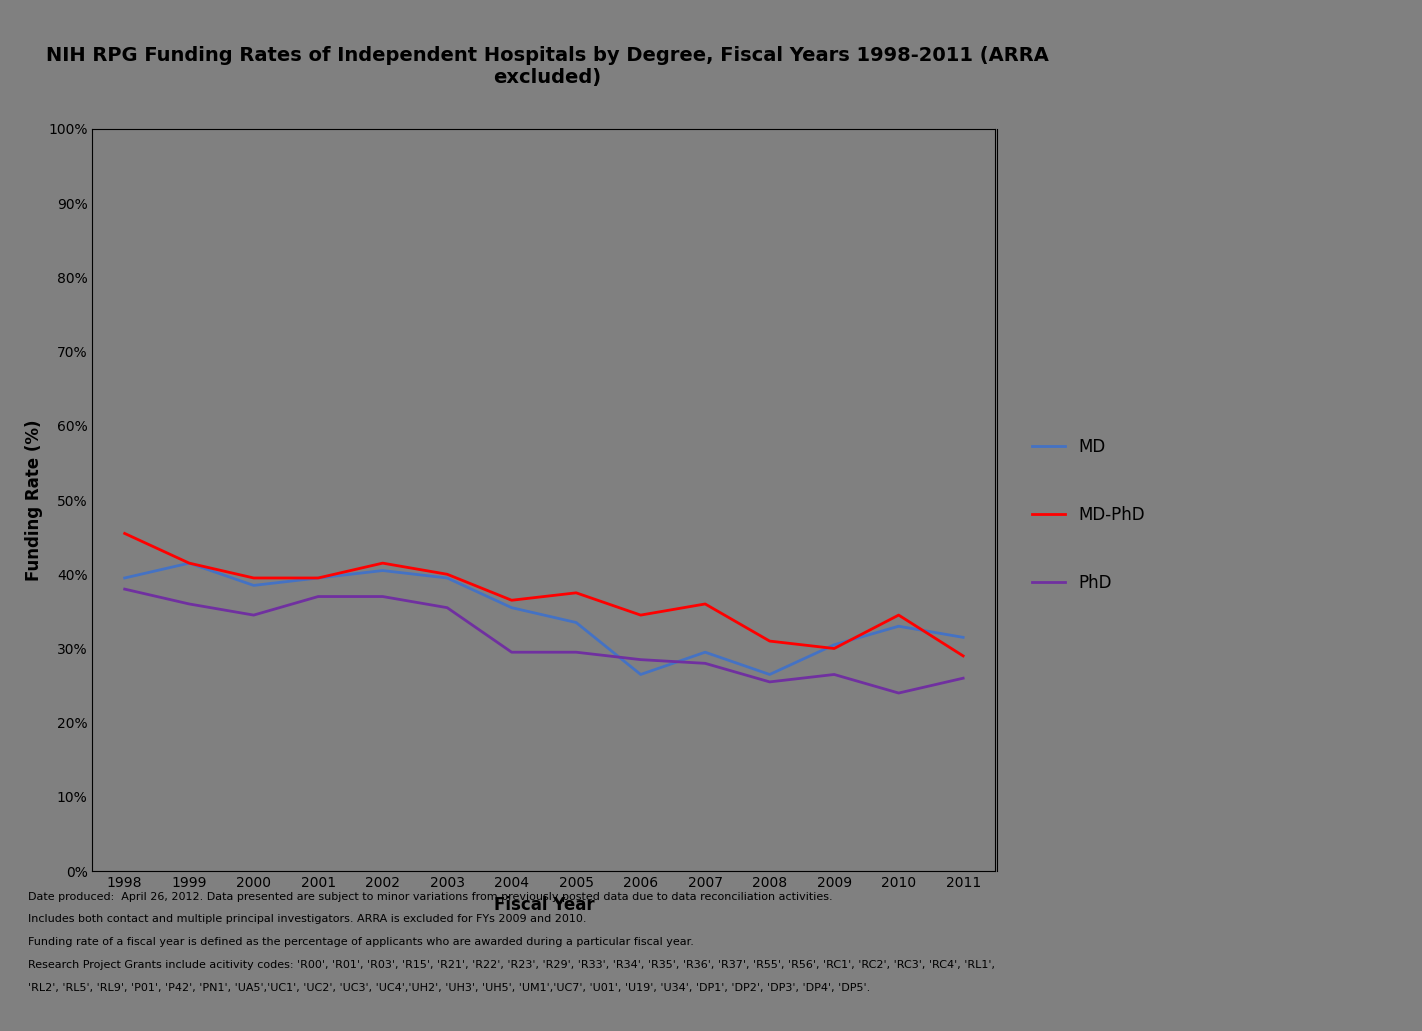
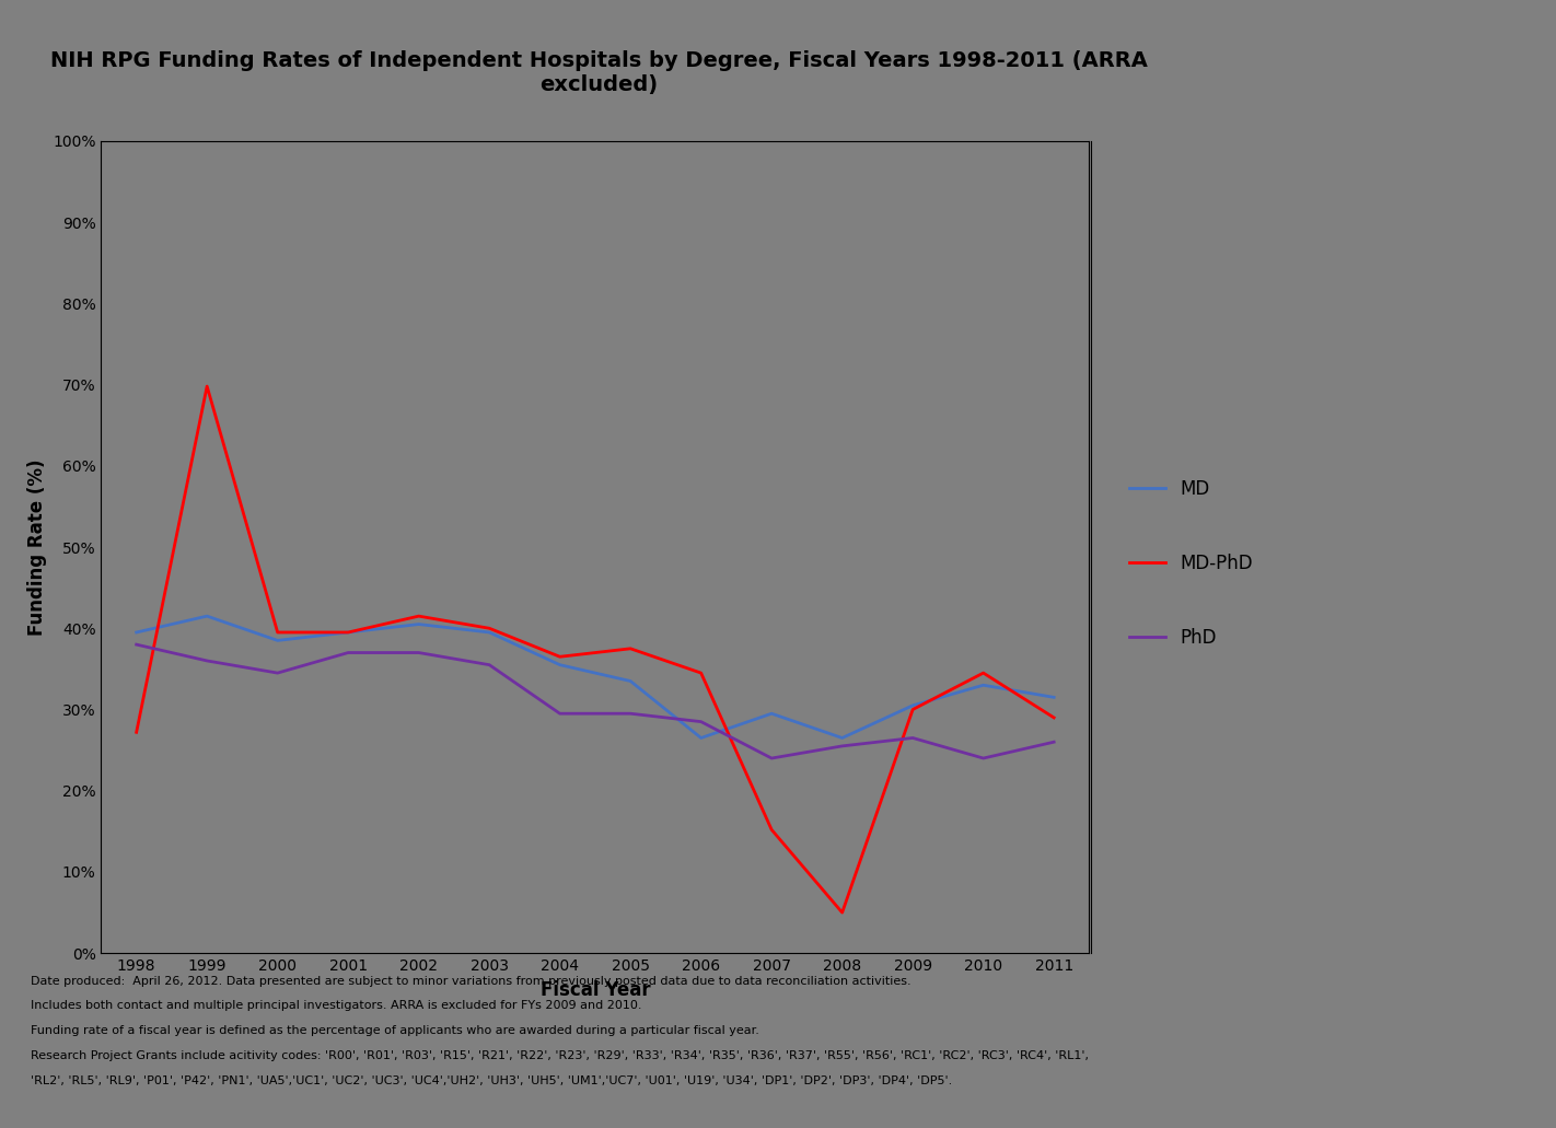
MD-PhD/1998: 45.5% -> 27.2%
MD-PhD/1999: 41.5% -> 69.8%
MD-PhD/2007: 36.0% -> 15.2%
PhD/2007: 28.0% -> 24.0%
MD-PhD/2008: 31.0% -> 5.0%
